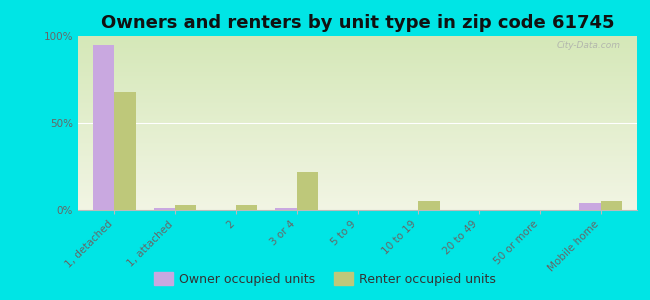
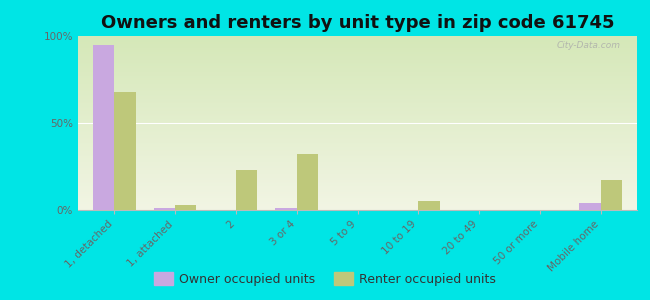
Renter occupied units/2: 3% -> 23%
Renter occupied units/3 or 4: 22% -> 32%
Renter occupied units/Mobile home: 5% -> 17%
